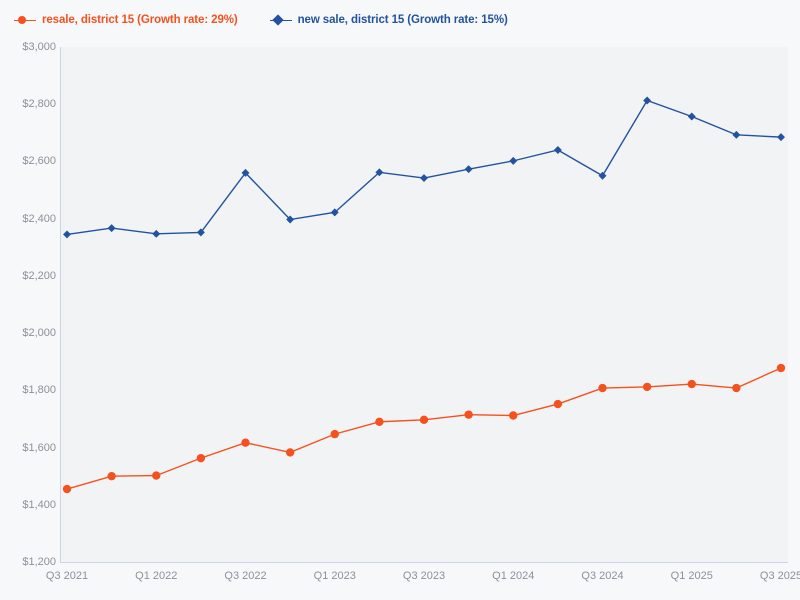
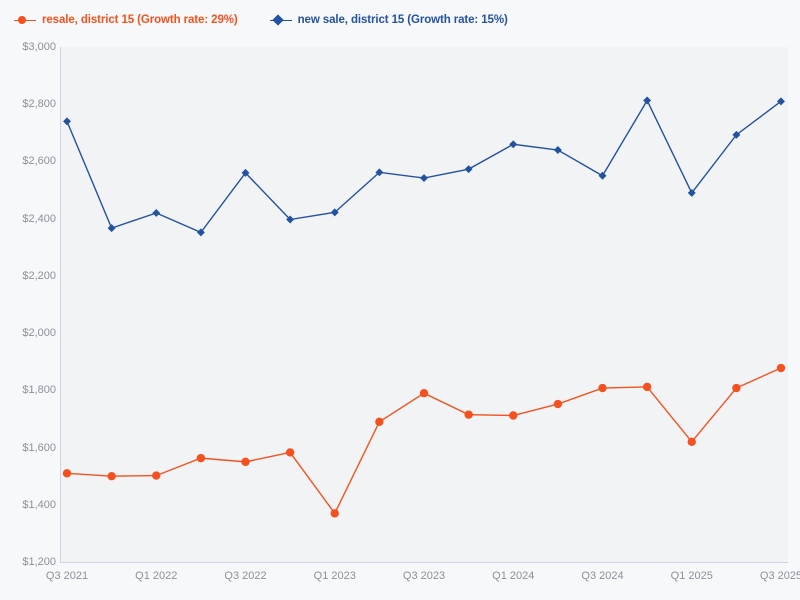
resale, district 15 (Growth rate: 29%)/Q3 2021: $1460 -> $1510
new sale, district 15 (Growth rate: 15%)/Q3 2021: $2340 -> $2740
new sale, district 15 (Growth rate: 15%)/Q1 2022: $2350 -> $2420
resale, district 15 (Growth rate: 29%)/Q3 2022: $1620 -> $1550
resale, district 15 (Growth rate: 29%)/Q1 2023: $1650 -> $1370
resale, district 15 (Growth rate: 29%)/Q3 2023: $1700 -> $1790
new sale, district 15 (Growth rate: 15%)/Q1 2024: $2600 -> $2660
resale, district 15 (Growth rate: 29%)/Q1 2025: $1820 -> $1620
new sale, district 15 (Growth rate: 15%)/Q1 2025: $2760 -> $2490
new sale, district 15 (Growth rate: 15%)/Q3 2025: $2680 -> $2810
